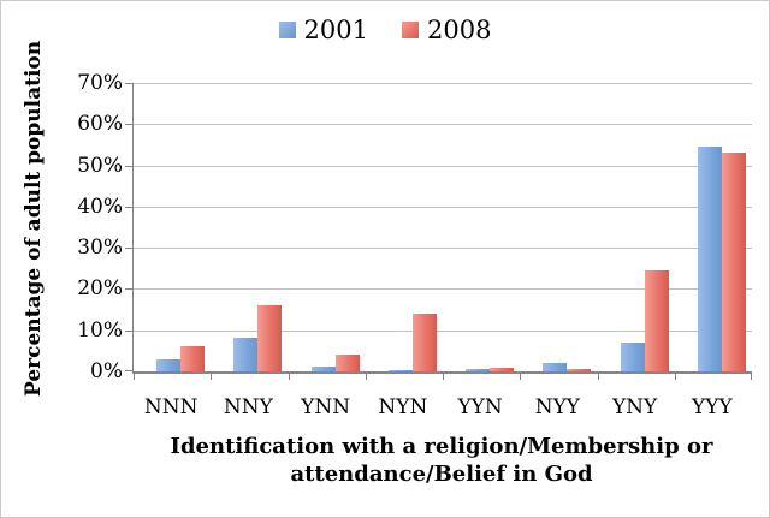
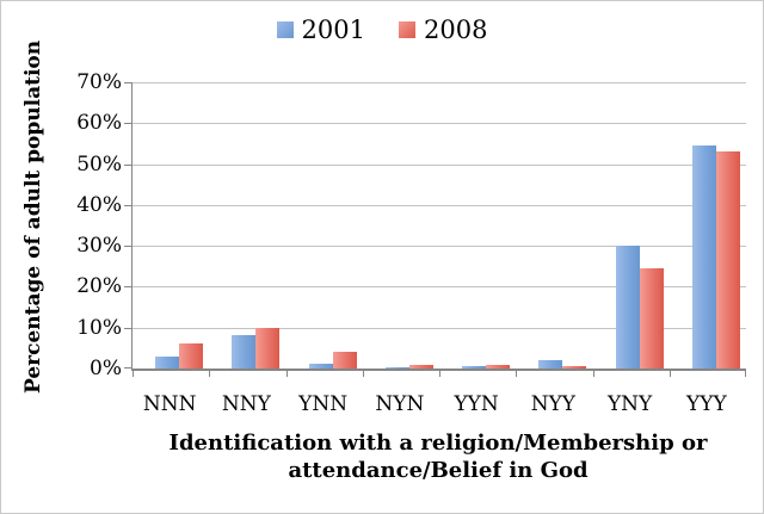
2008/NNY: 16% -> 10%
2008/NYN: 14% -> 1%
2001/YNY: 7% -> 30%
